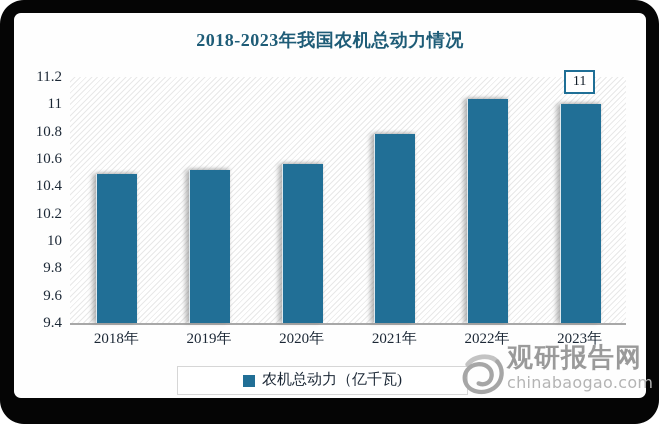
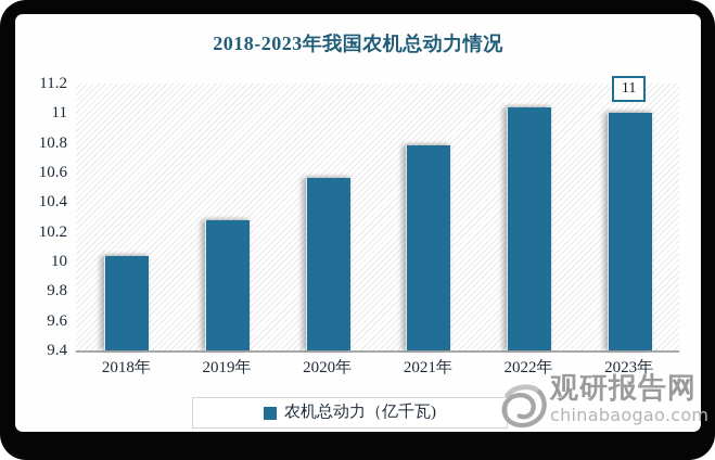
2018年: 10.49 -> 10.04
2019年: 10.52 -> 10.28
